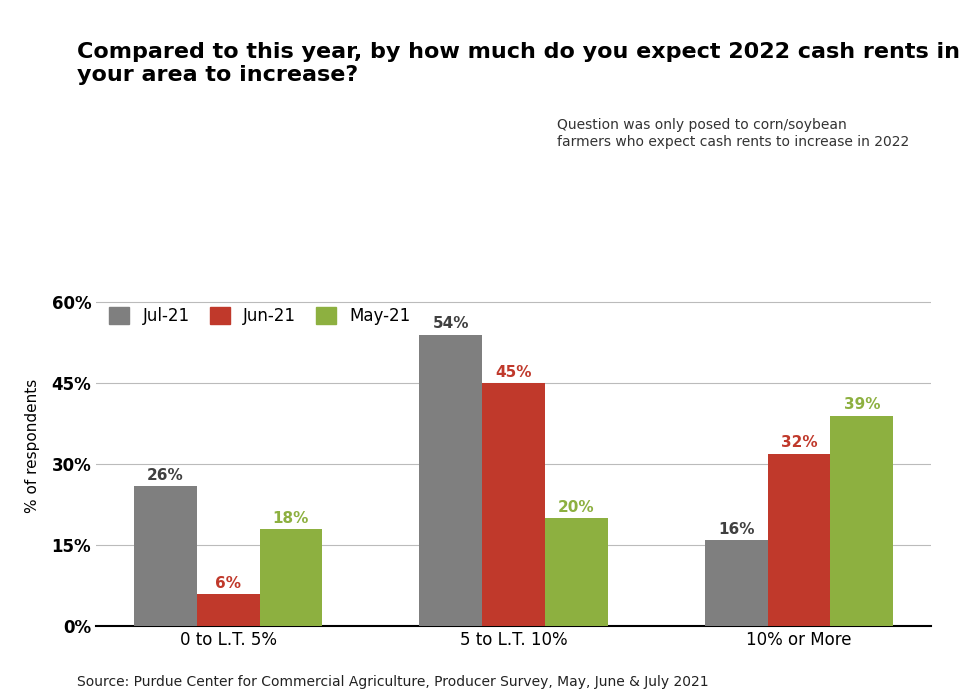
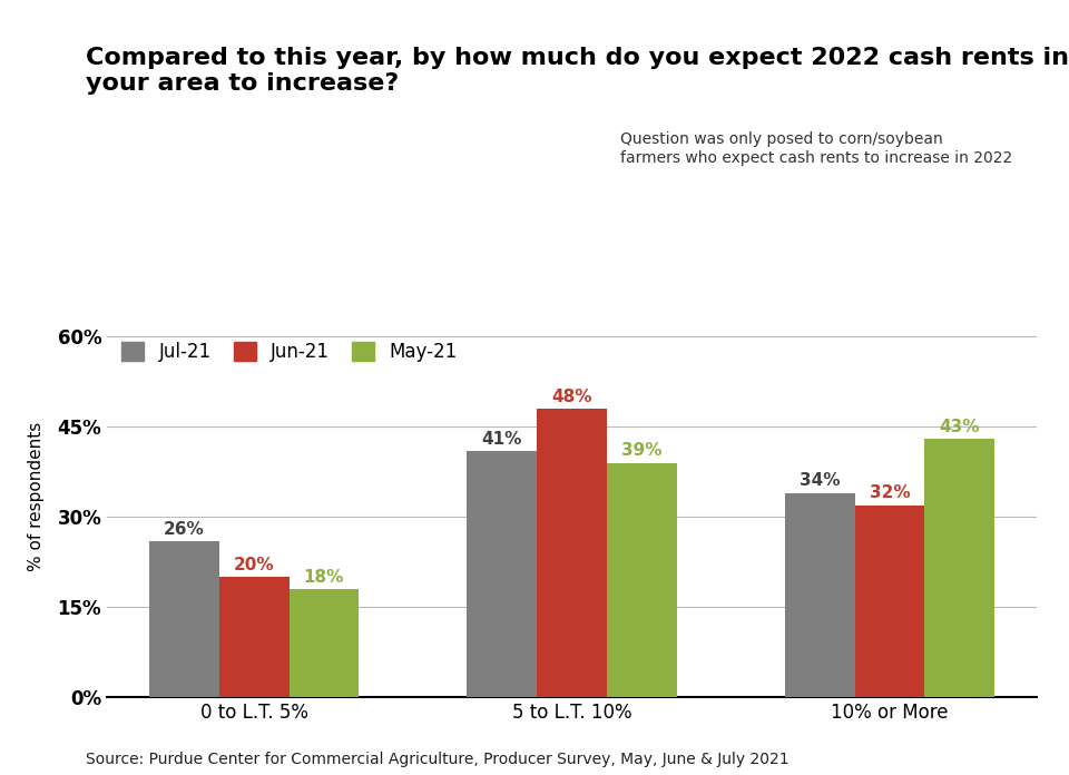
Jun-21/0 to L.T. 5%: 6% -> 20%
Jul-21/5 to L.T. 10%: 54% -> 41%
Jun-21/5 to L.T. 10%: 45% -> 48%
May-21/5 to L.T. 10%: 20% -> 39%
Jul-21/10% or More: 16% -> 34%
May-21/10% or More: 39% -> 43%
